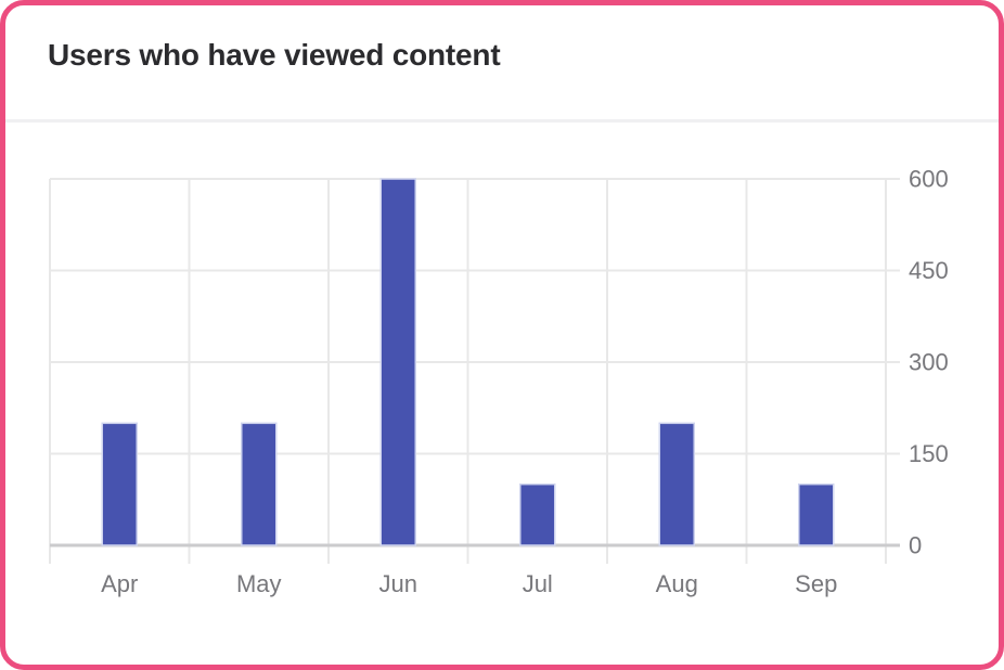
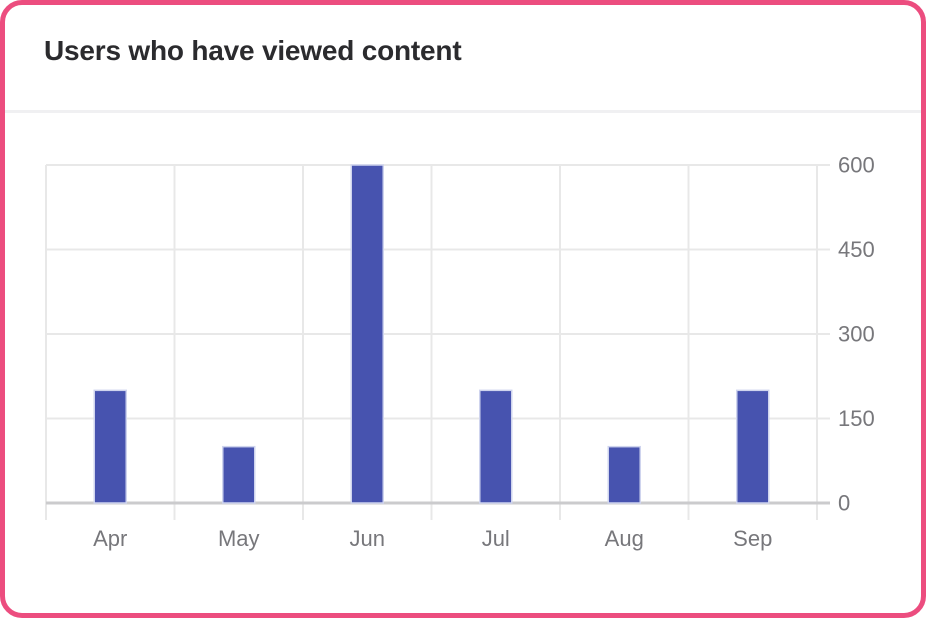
May: 200 -> 100
Jul: 100 -> 200
Aug: 200 -> 100
Sep: 100 -> 200
